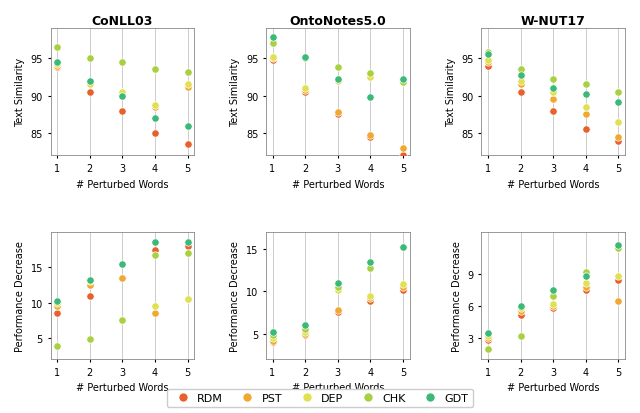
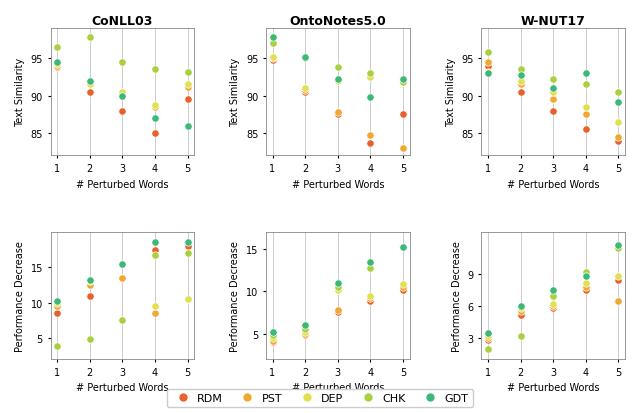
CoNLL03/CHK/2: 95.0 -> 97.8
CoNLL03/RDM/5: 83.5 -> 89.6
OntoNotes5.0/RDM/4: 84.5 -> 83.6
OntoNotes5.0/RDM/5: 82.0 -> 87.6
W-NUT17/DEP/1: 94.8 -> 93.2
W-NUT17/GDT/1: 95.5 -> 93.0
W-NUT17/GDT/4: 90.2 -> 93.0
